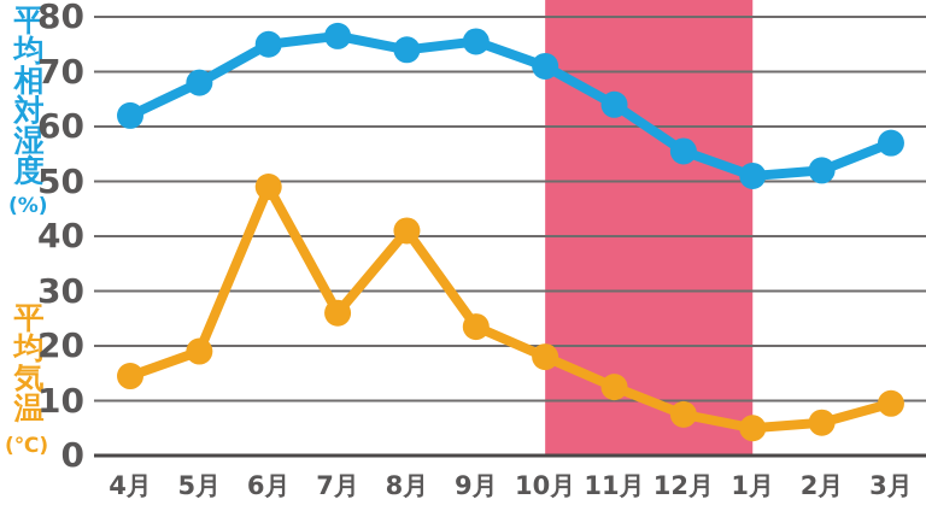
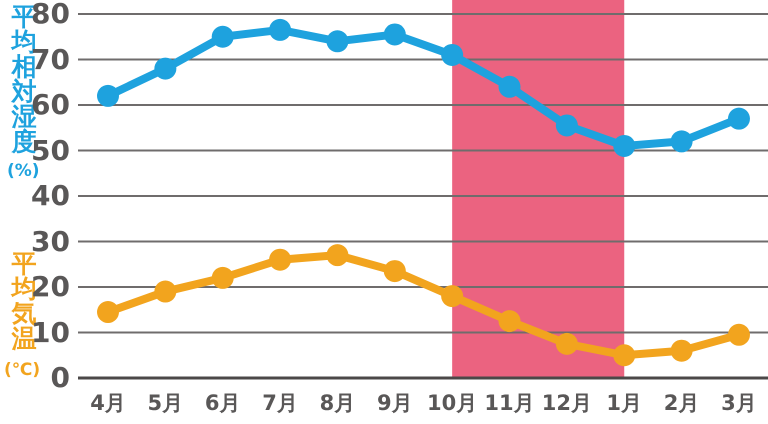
平均気温/6月: 49 -> 22
平均気温/8月: 41 -> 27
